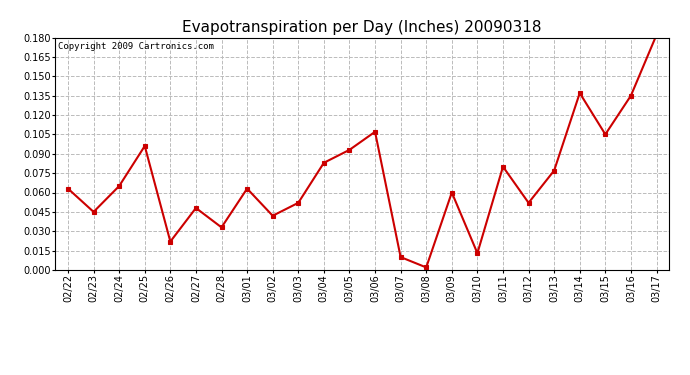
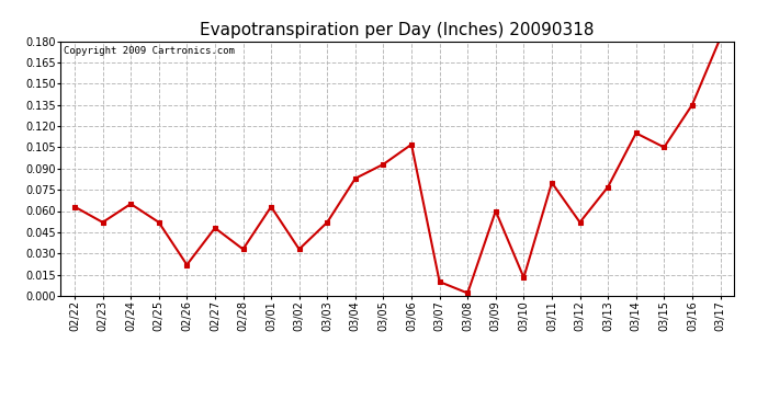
02/23: 0.045 -> 0.052
02/25: 0.096 -> 0.052
03/02: 0.042 -> 0.033
03/14: 0.137 -> 0.115
